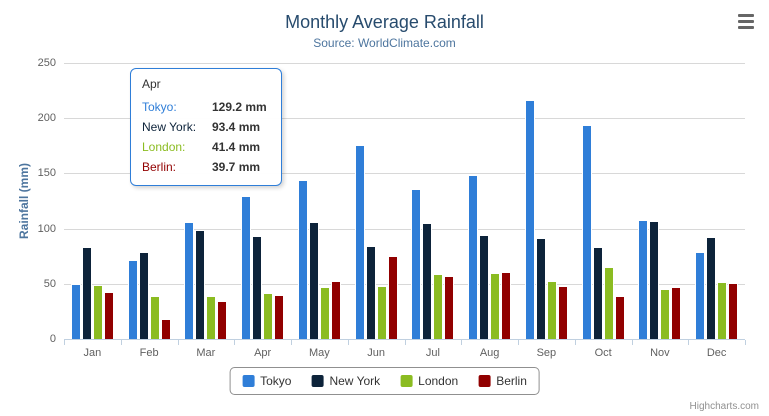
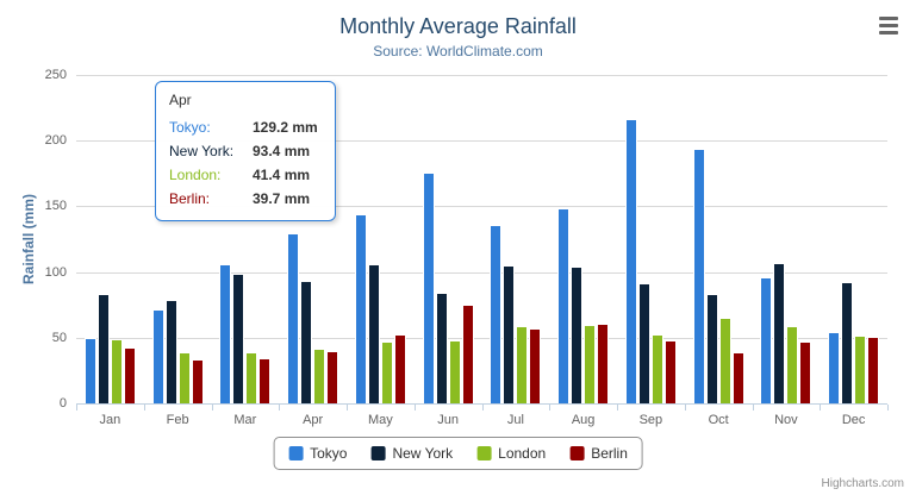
Berlin/Feb: 18 -> 33
New York/Aug: 94 -> 104
Tokyo/Nov: 108 -> 96
London/Nov: 45 -> 59
Tokyo/Dec: 79 -> 54
